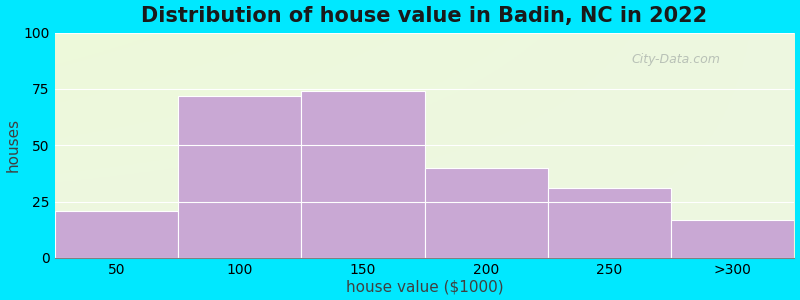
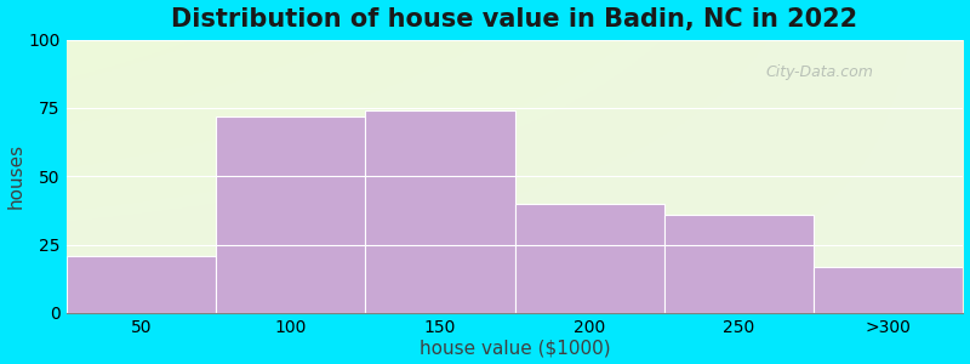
250: 31 -> 36
